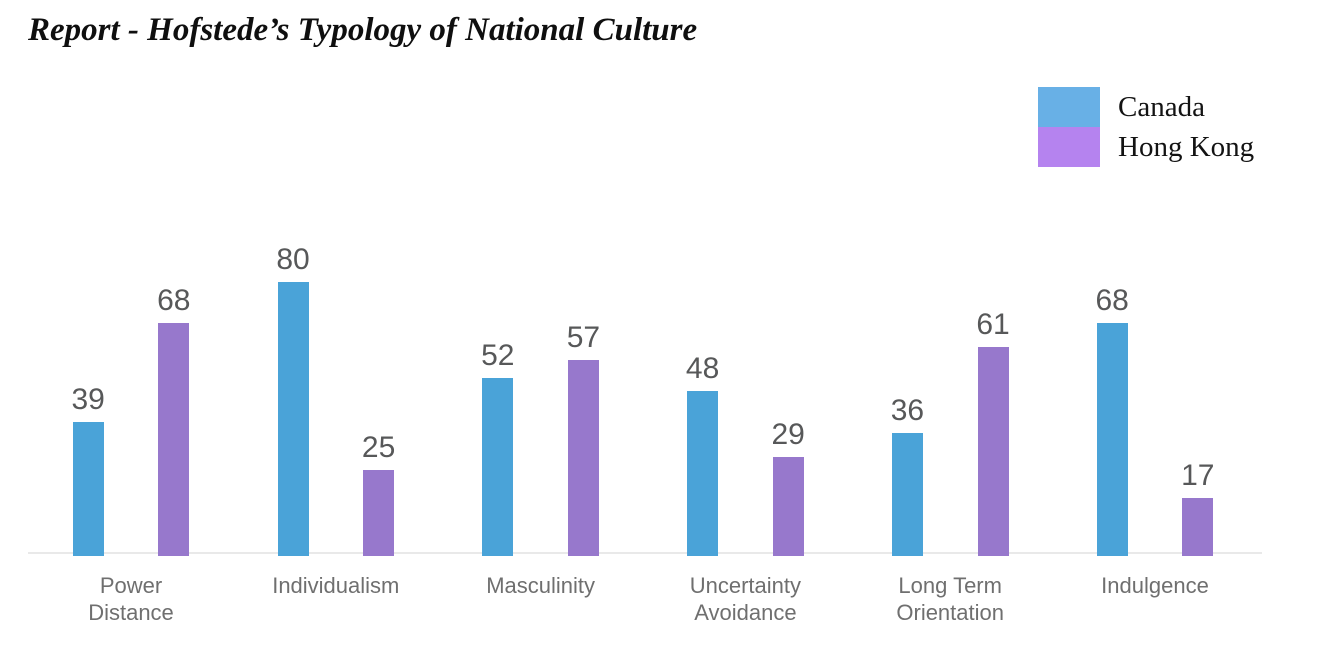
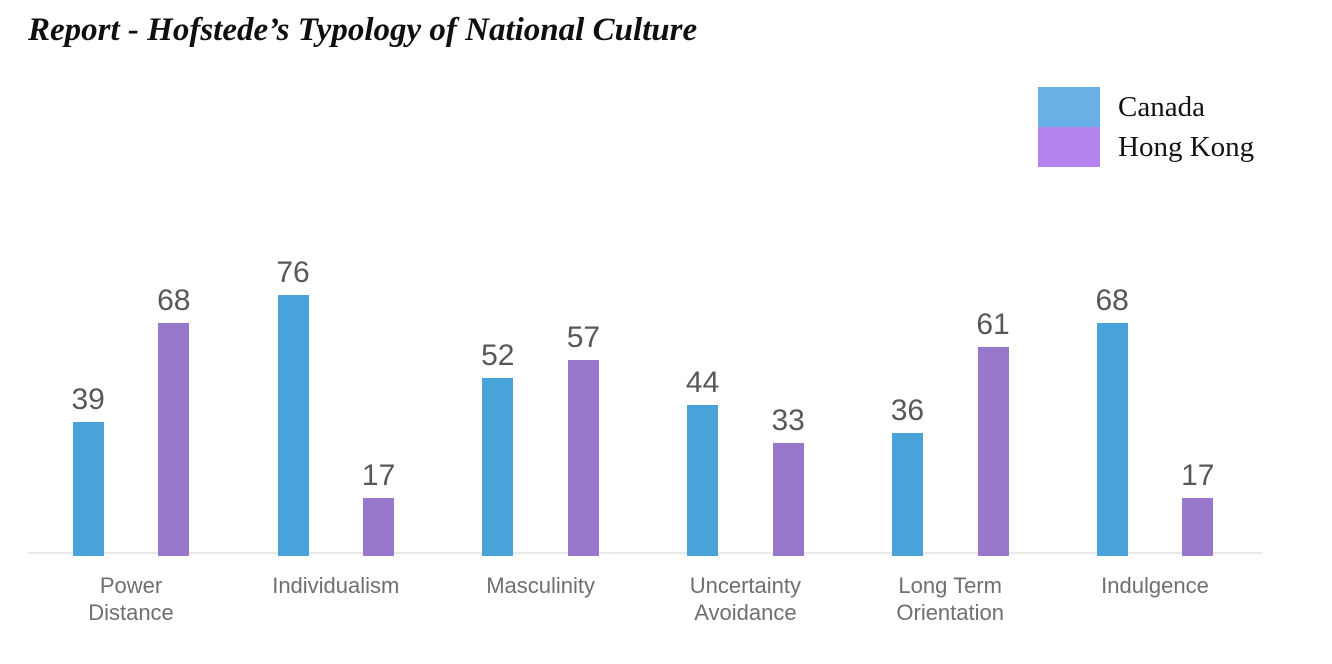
Canada/Individualism: 80 -> 76
Hong Kong/Individualism: 25 -> 17
Canada/Uncertainty Avoidance: 48 -> 44
Hong Kong/Uncertainty Avoidance: 29 -> 33
